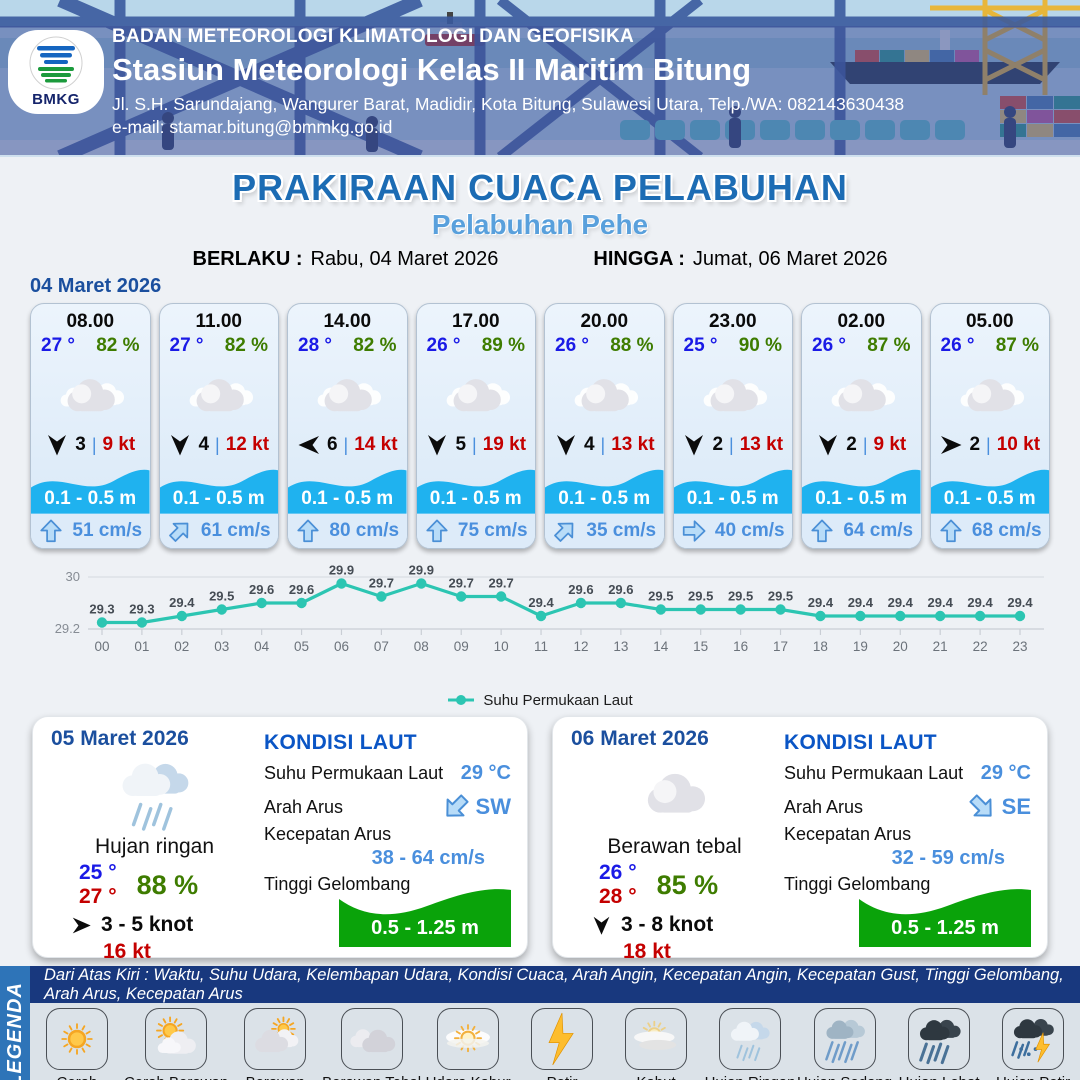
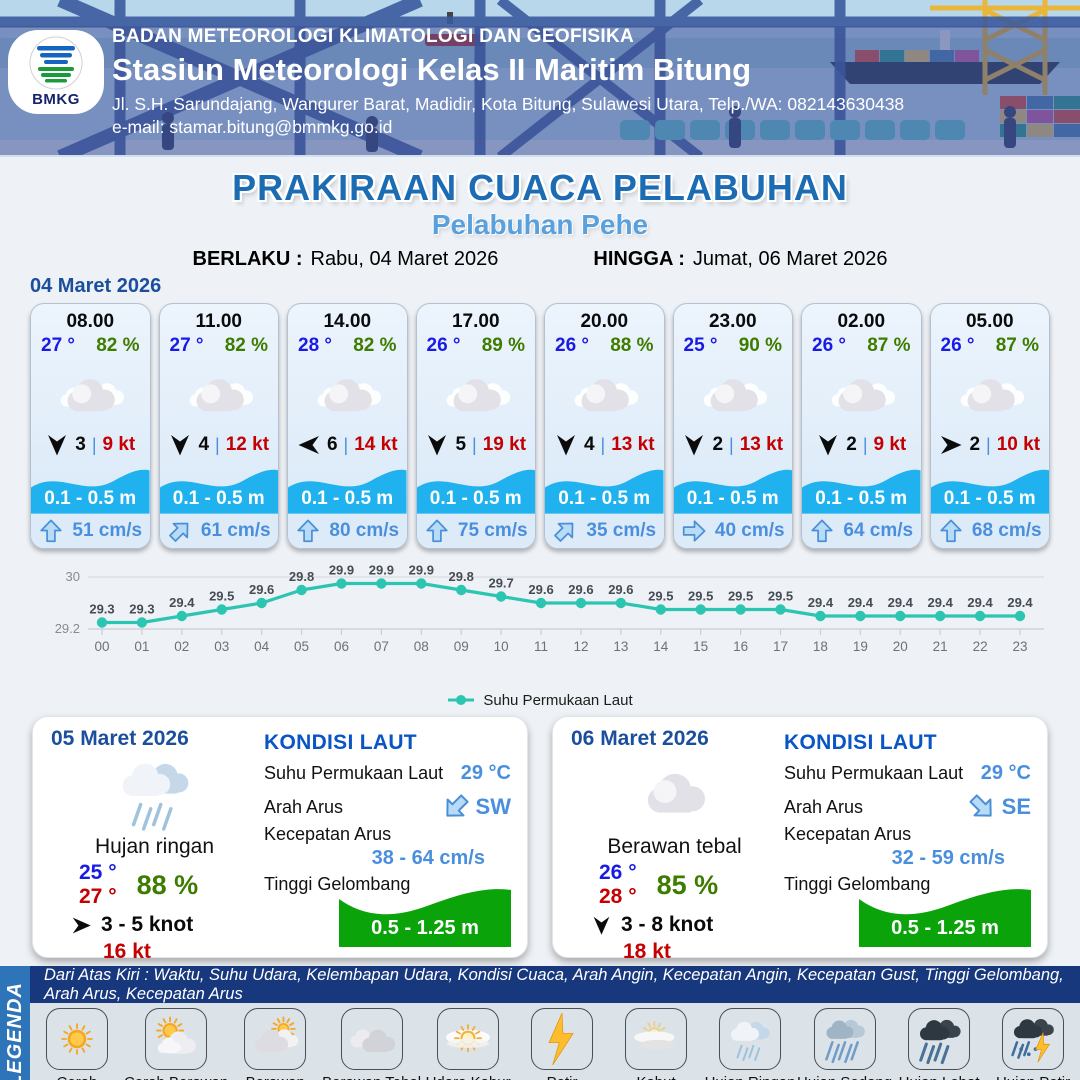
05: 29.6 -> 29.8
07: 29.7 -> 29.9
09: 29.7 -> 29.8
11: 29.4 -> 29.6
